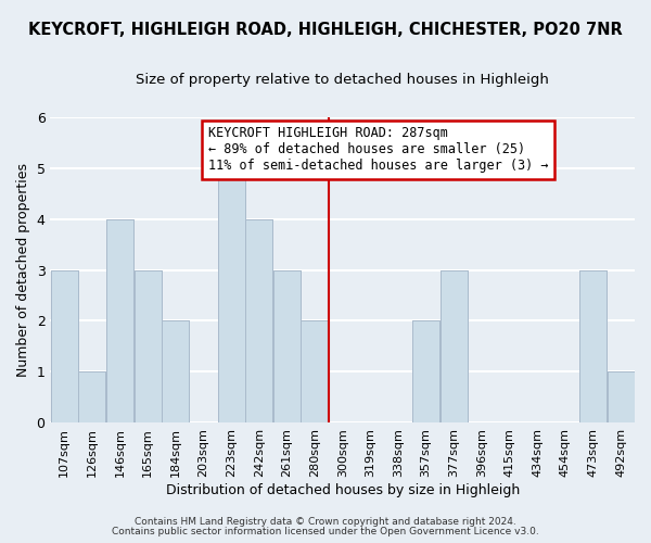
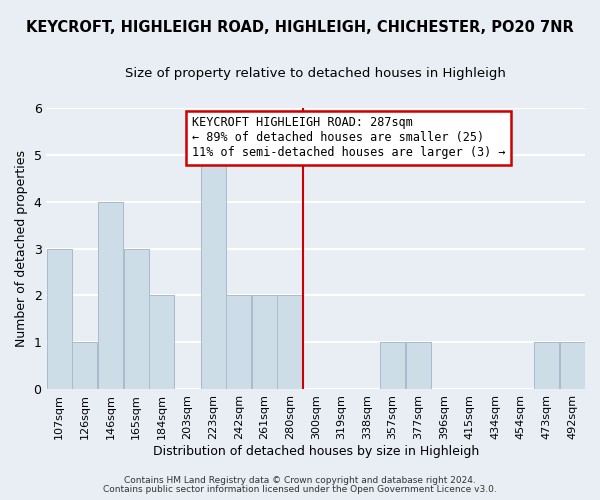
242sqm: 4 -> 2
261sqm: 3 -> 2
357sqm: 2 -> 1
377sqm: 3 -> 1
473sqm: 3 -> 1
